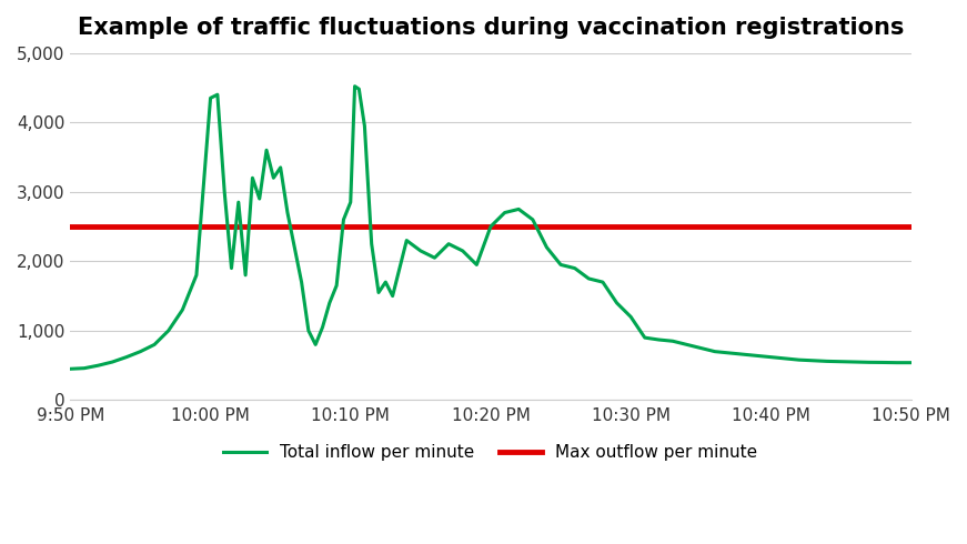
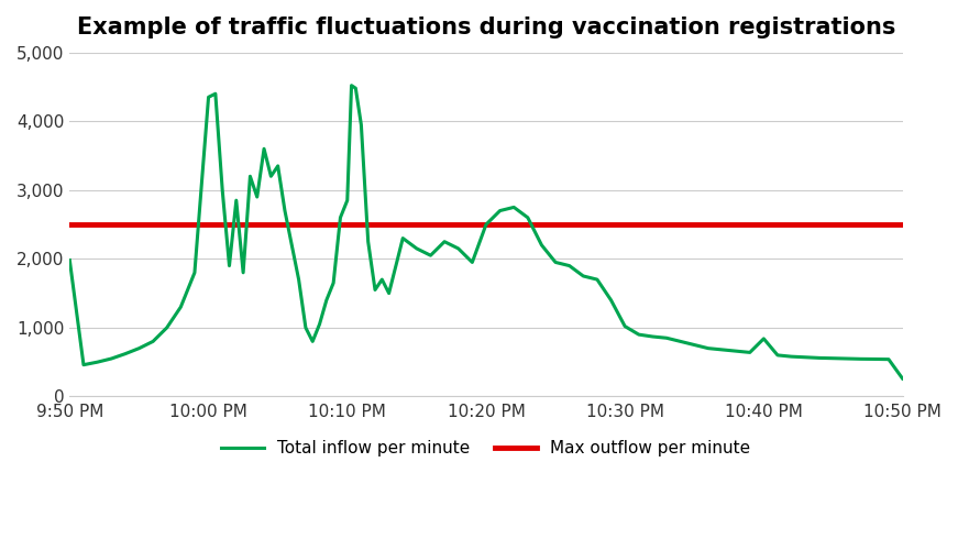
9:50 PM: 450 -> 1,980
10:30 PM: 1,200 -> 1,020
10:40 PM: 620 -> 840
10:50 PM: 540 -> 260
